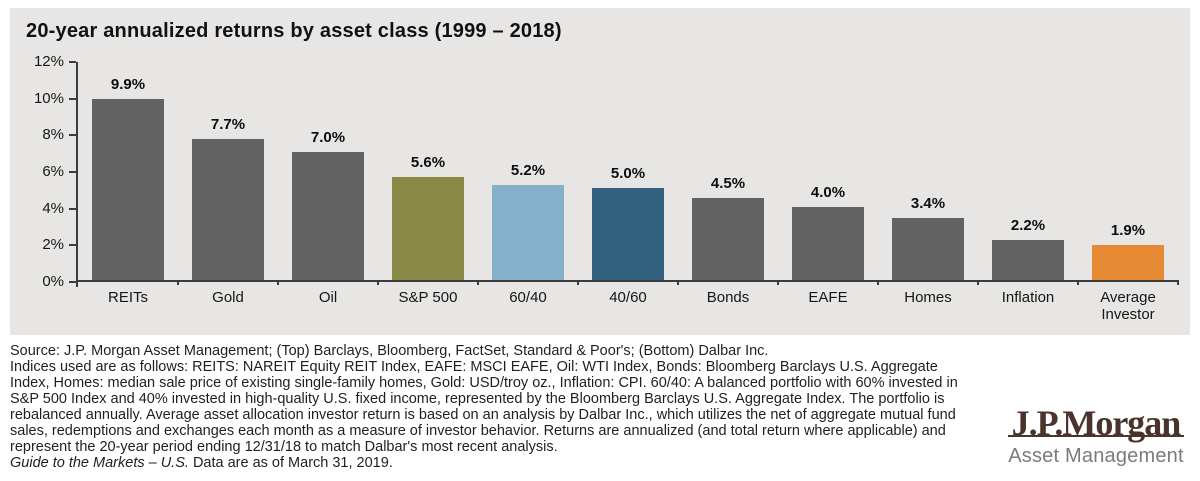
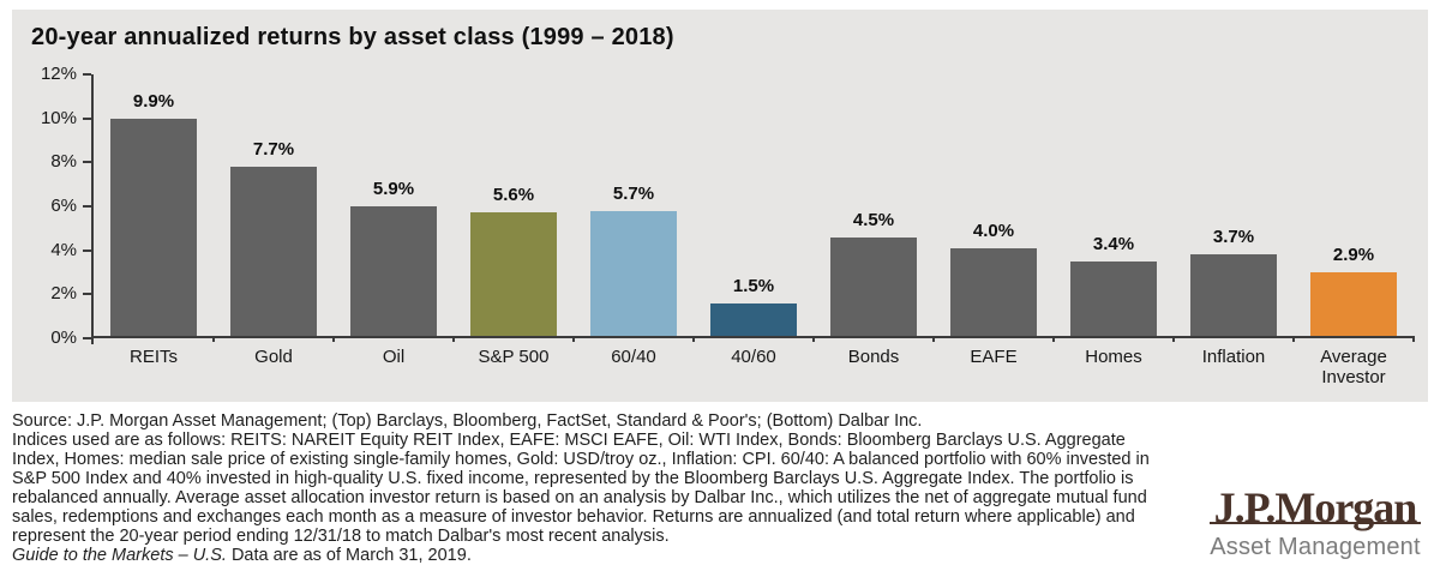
Oil: 7.0% -> 5.9%
60/40: 5.2% -> 5.7%
40/60: 5.0% -> 1.5%
Inflation: 2.2% -> 3.7%
Average Investor: 1.9% -> 2.9%
